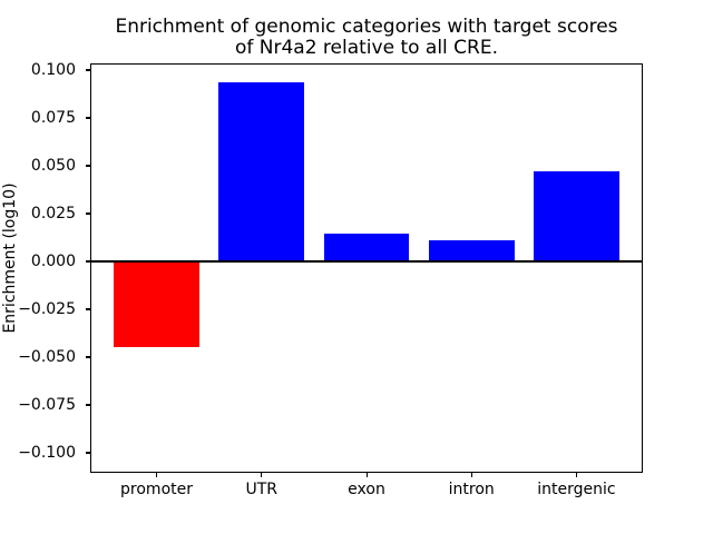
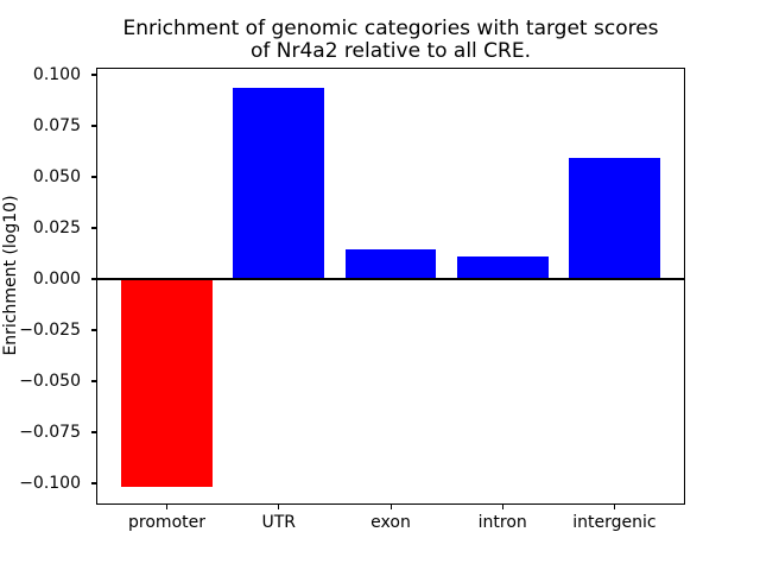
promoter: -0.045 -> -0.102
intergenic: 0.047 -> 0.059
